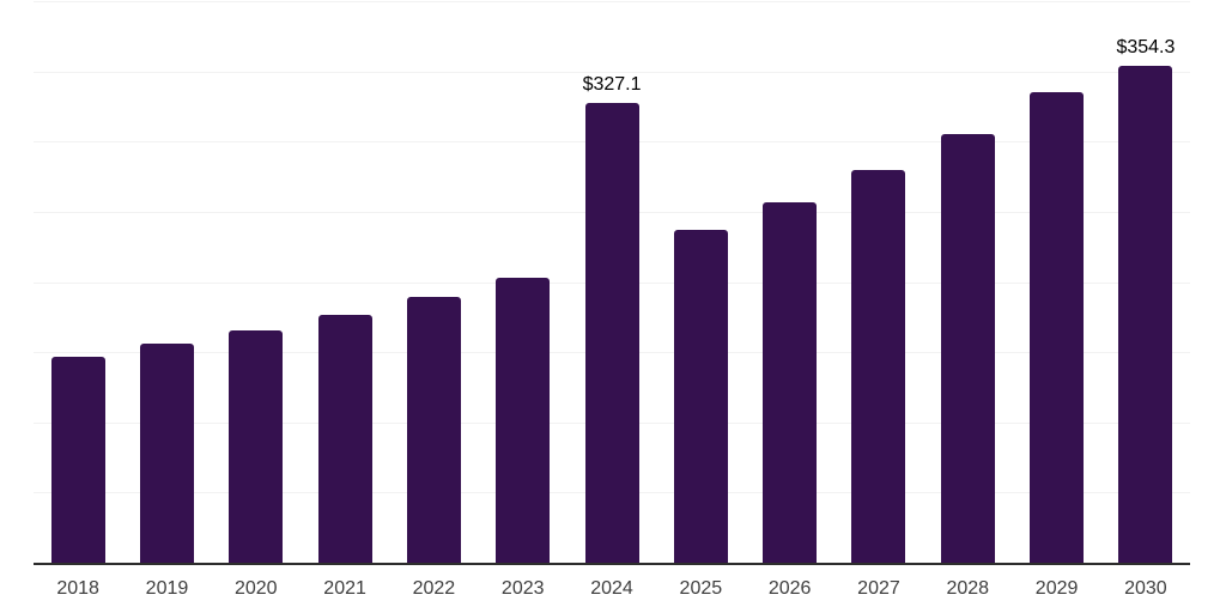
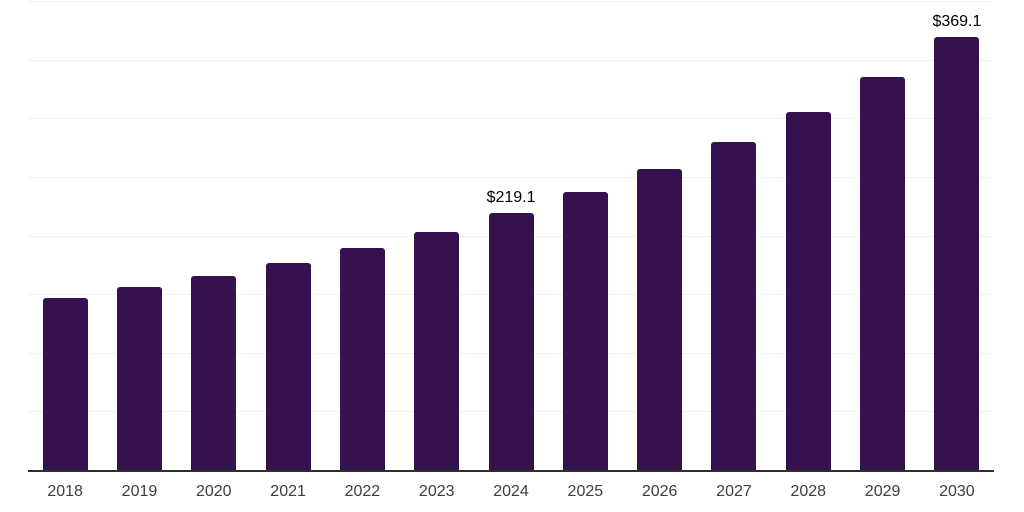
2024: $327.1 -> $219.1
2030: $354.3 -> $369.1
